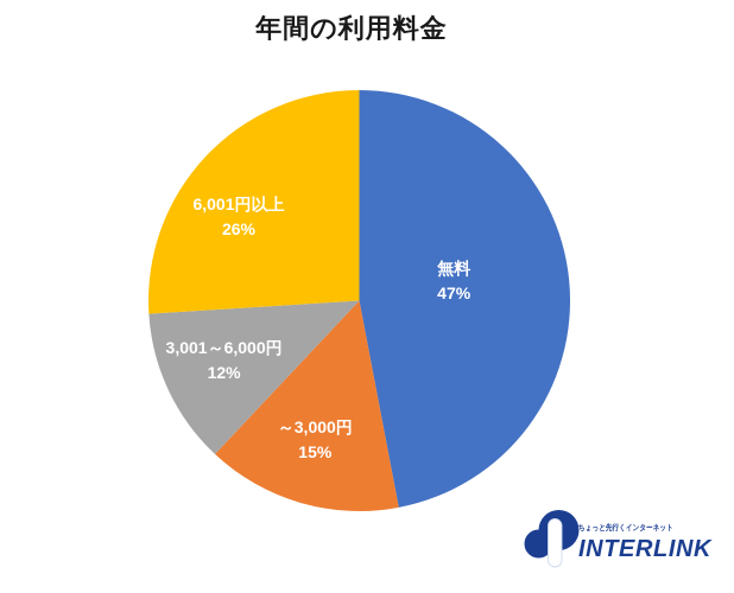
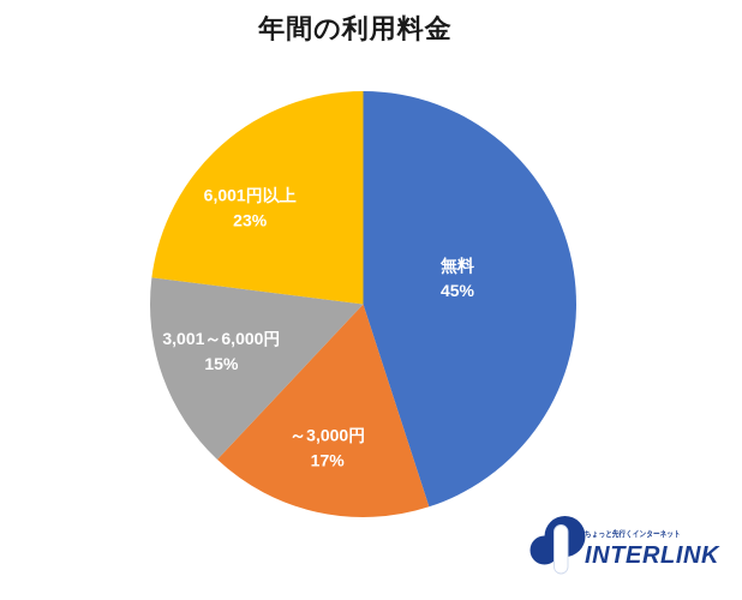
無料: 47% -> 45%
～3,000円: 15% -> 17%
3,001～6,000円: 12% -> 15%
6,001円以上: 26% -> 23%
